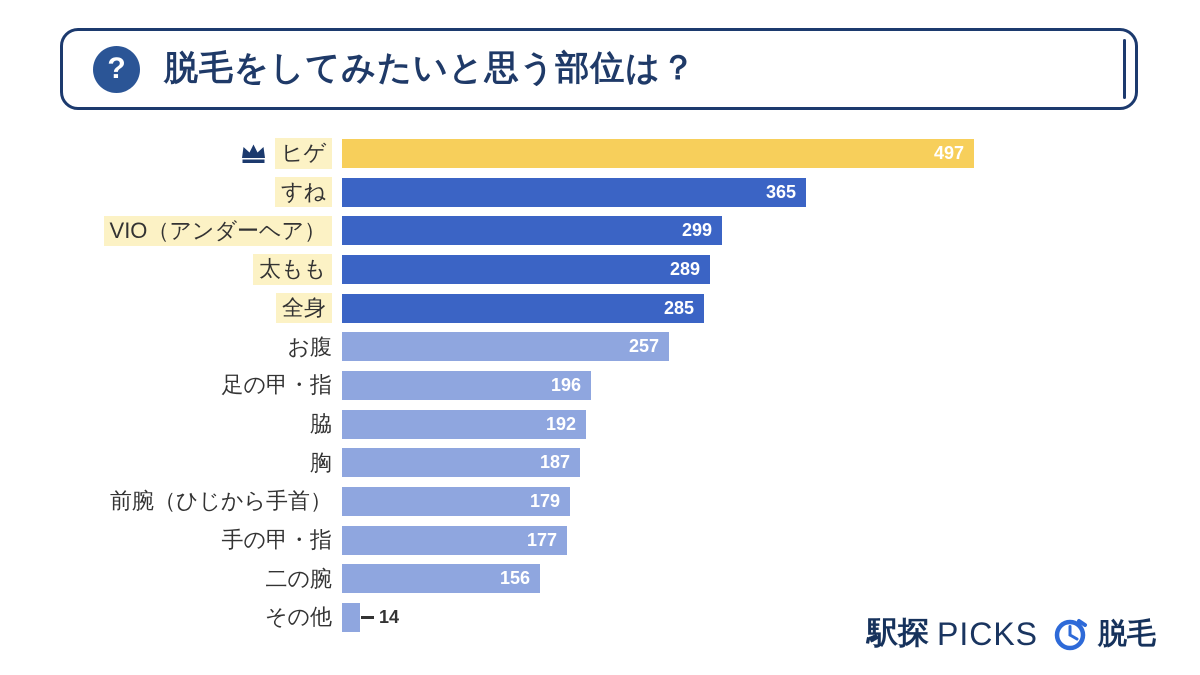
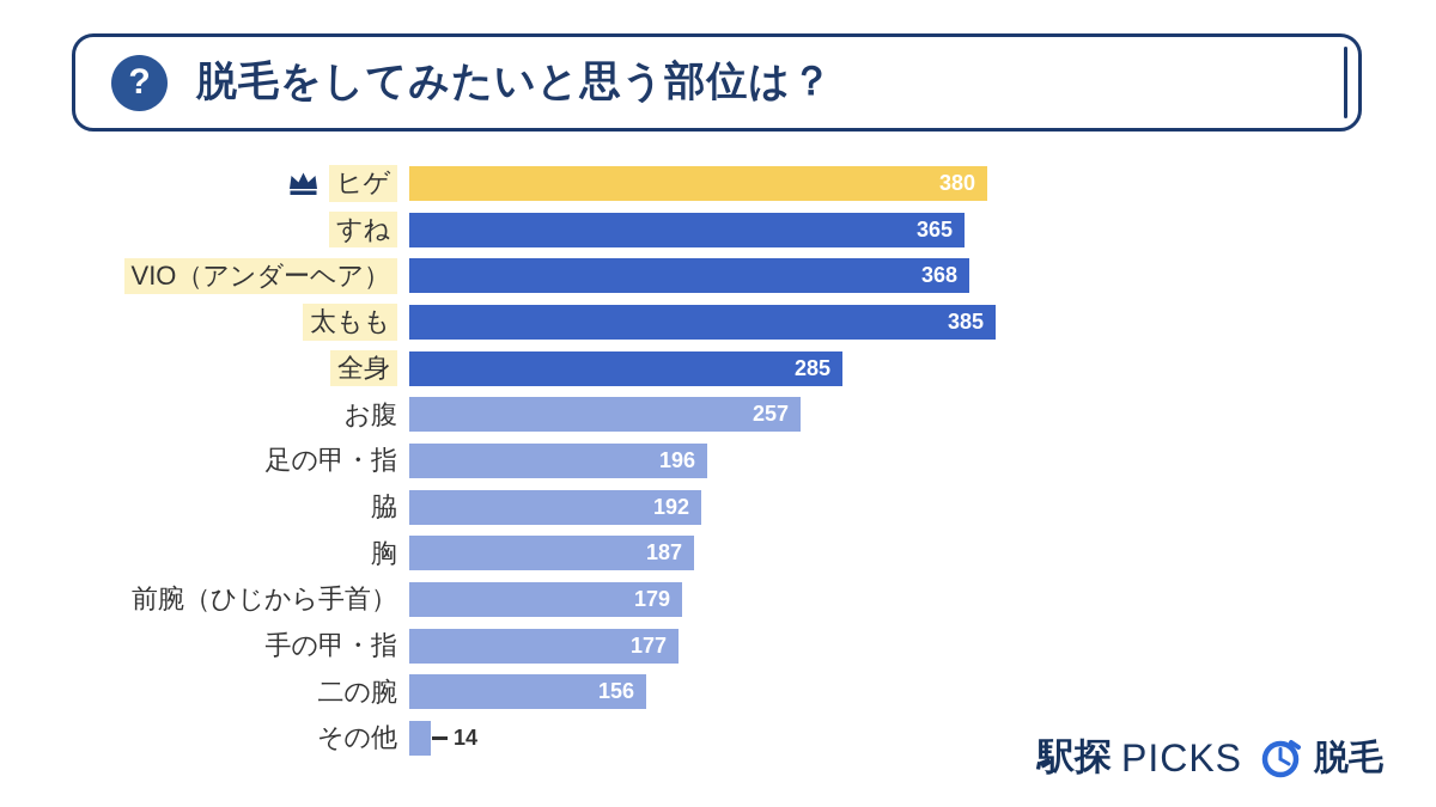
ヒゲ: 497 -> 380
VIO（アンダーヘア）: 299 -> 368
太もも: 289 -> 385
